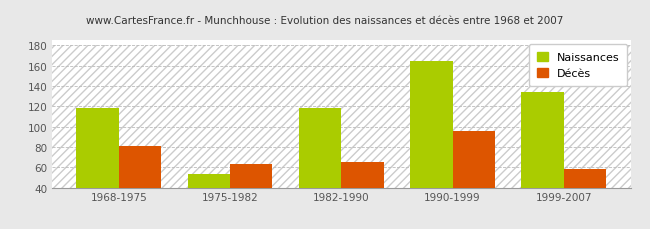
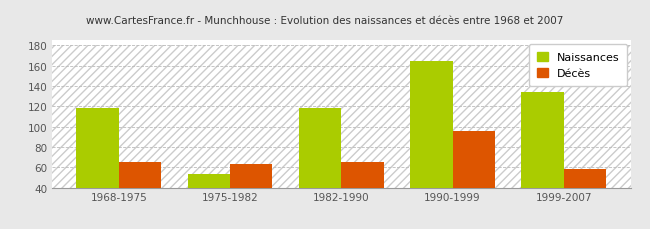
Décès/1968-1975: 81 -> 65
